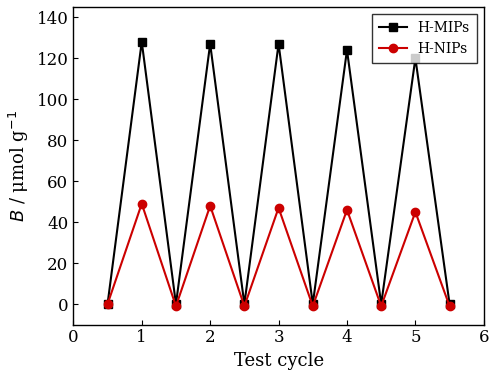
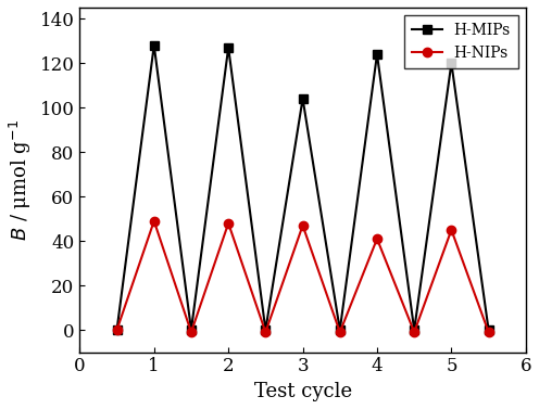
H-MIPs/3: 127 -> 104
H-NIPs/4: 46 -> 41
